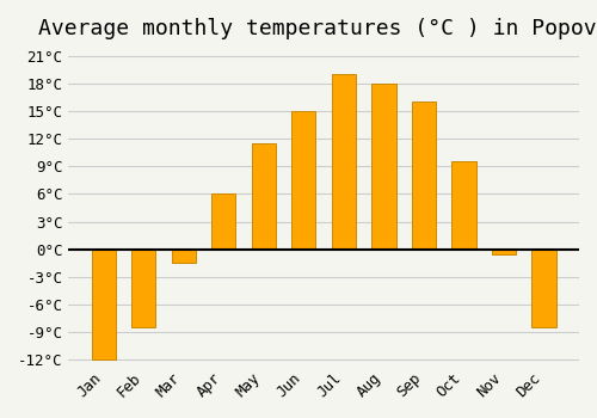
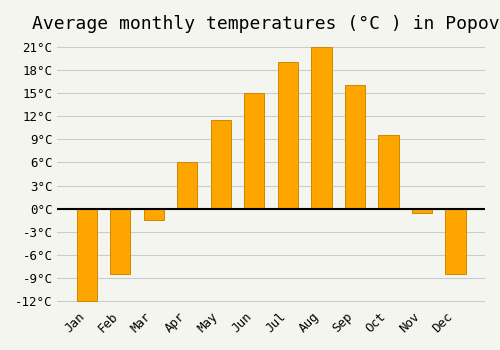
Aug: 18.0°C -> 21.0°C
